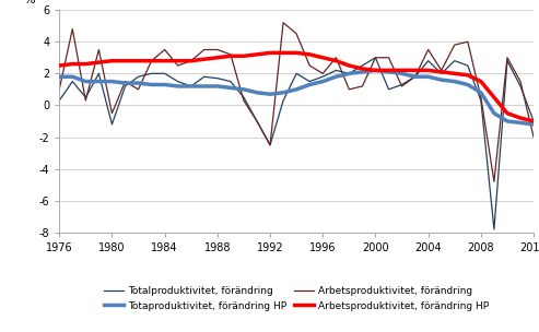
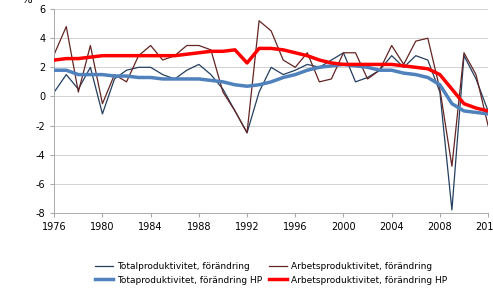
Arbetsproduktivitet, förändring/1976: 1.0 -> 2.9
Totalproduktivitet, förändring/1988: 1.7 -> 2.2
Arbetsproduktivitet, förändring HP/1992: 3.3 -> 2.3
